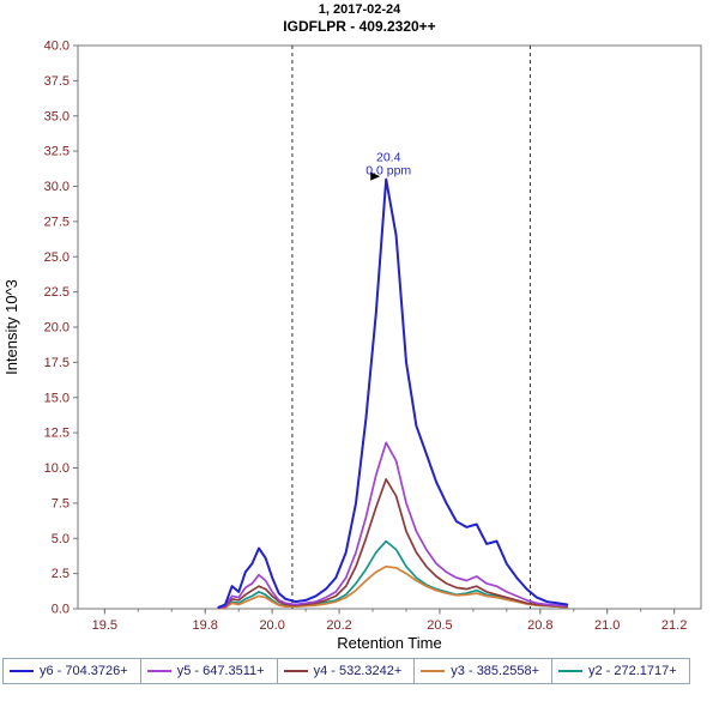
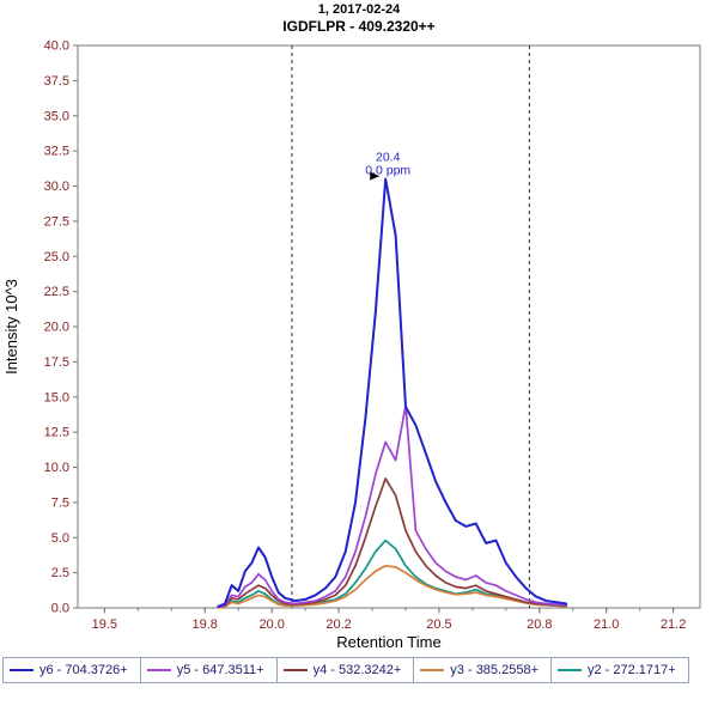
y6 - 704.3726+/20.4: 17.5 -> 14.3
y5 - 647.3511+/20.4: 7.5 -> 14.4
